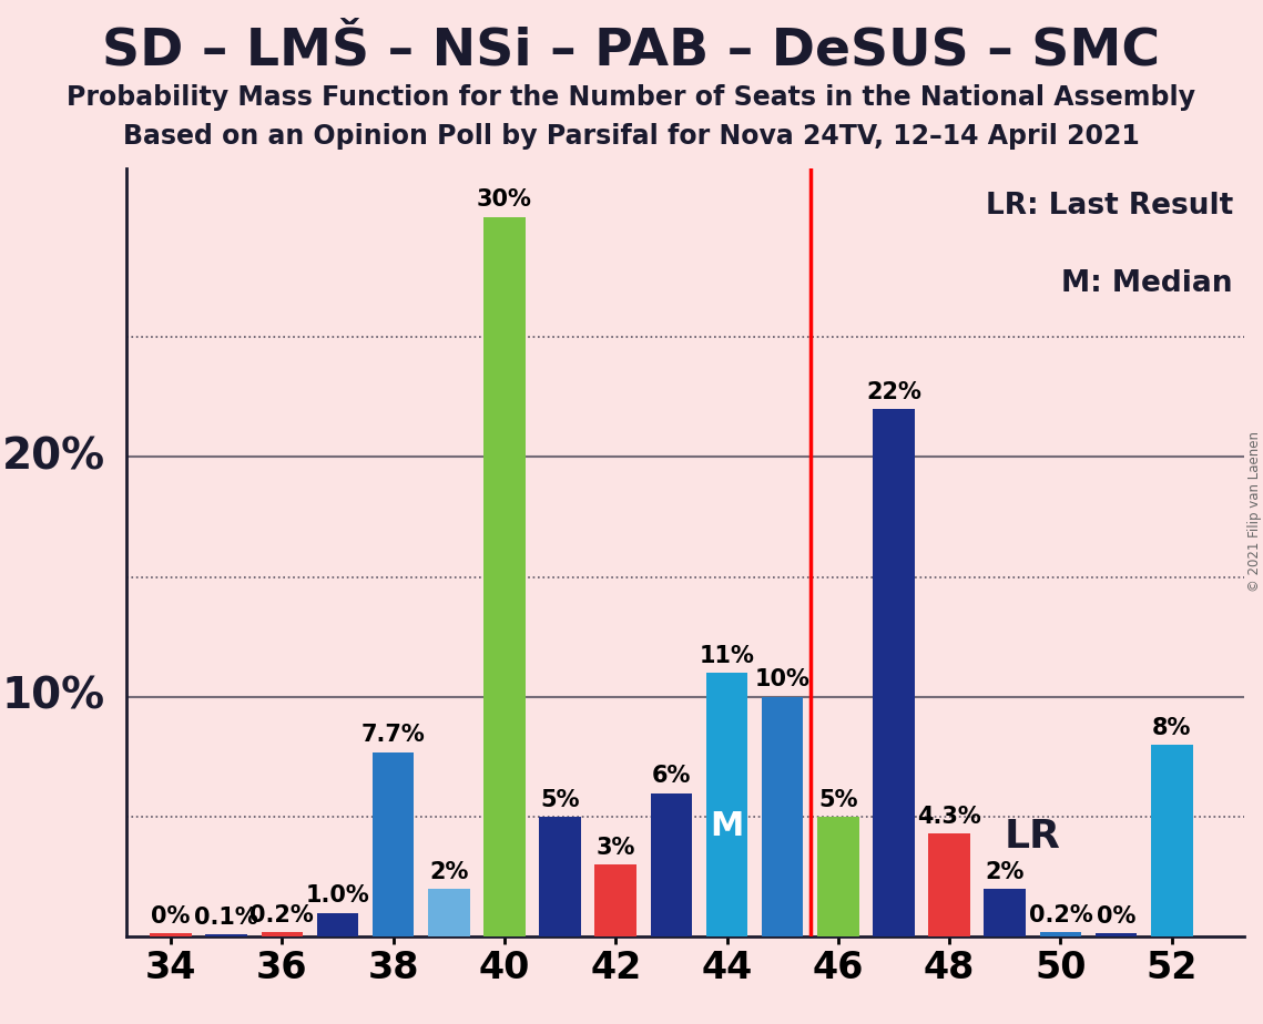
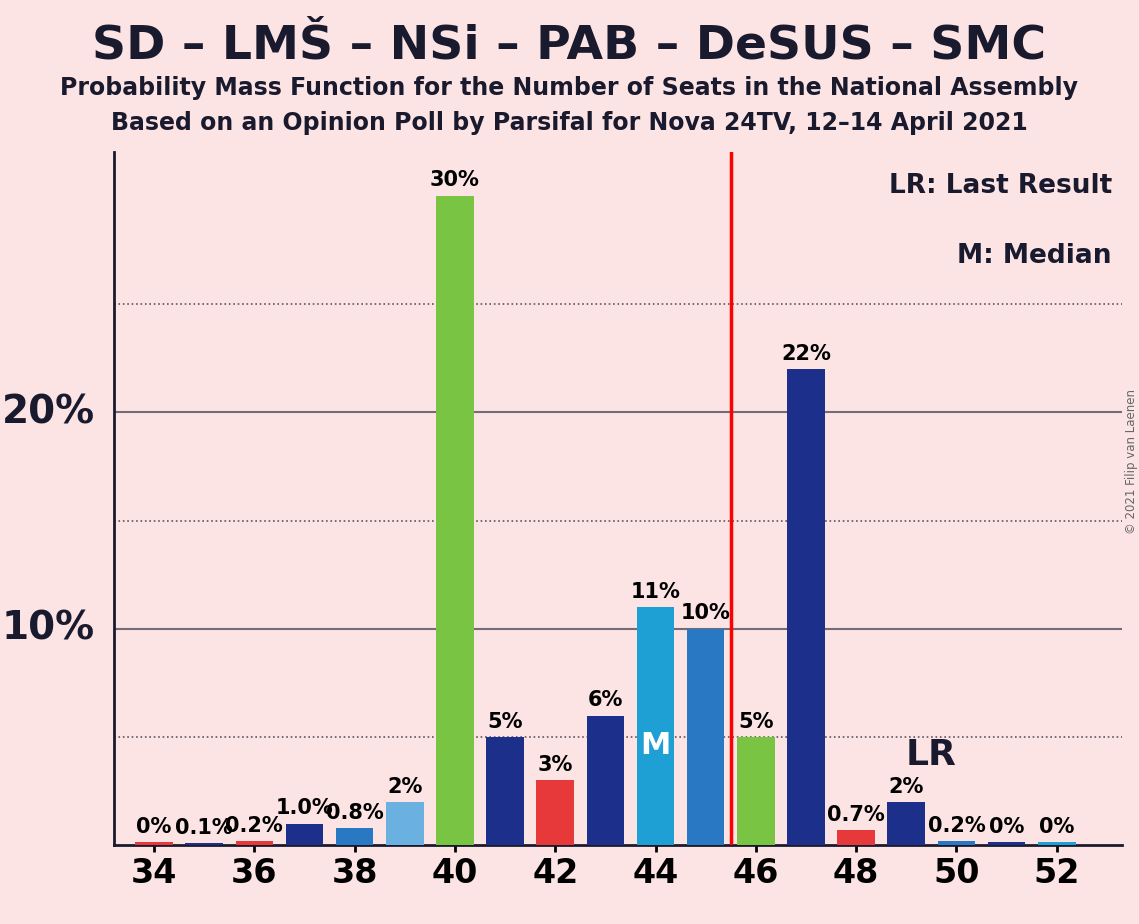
38: 7.7% -> 0.8%
48: 4.3% -> 0.7%
52: 8% -> 0%
